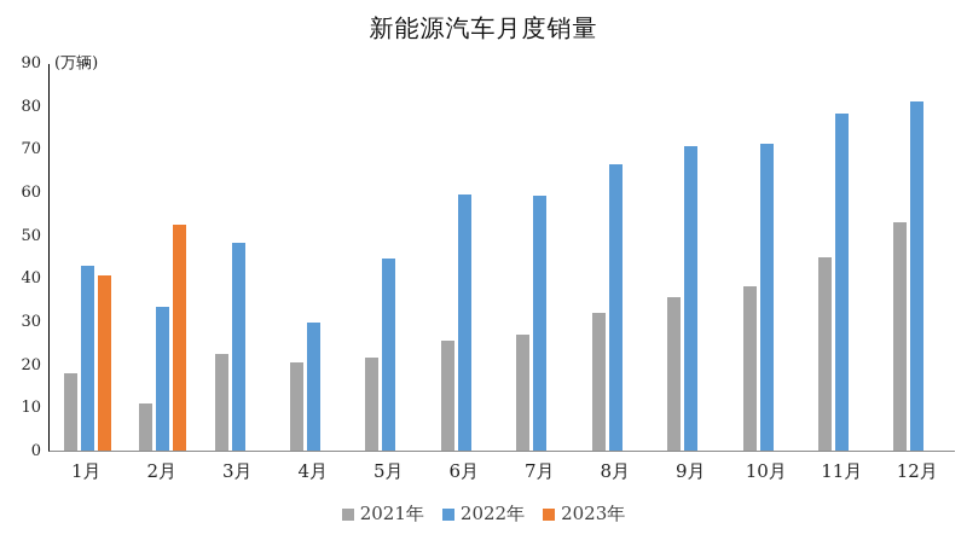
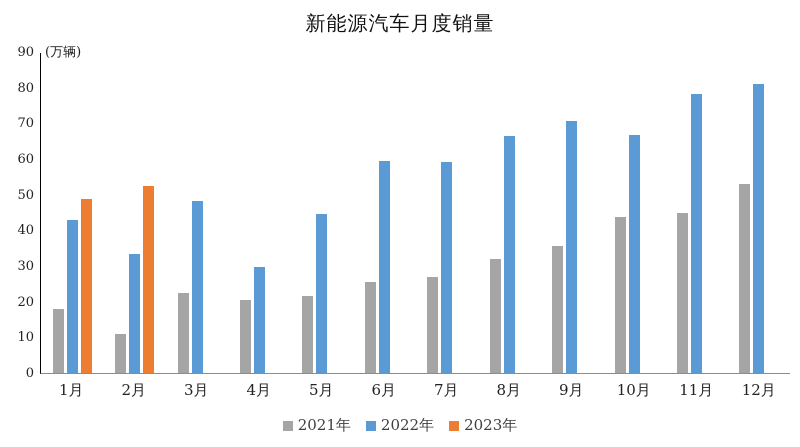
2023年/1月: 41 -> 49
2021年/10月: 38 -> 44
2022年/10月: 71 -> 67
